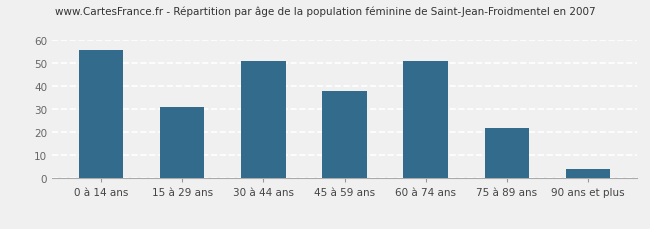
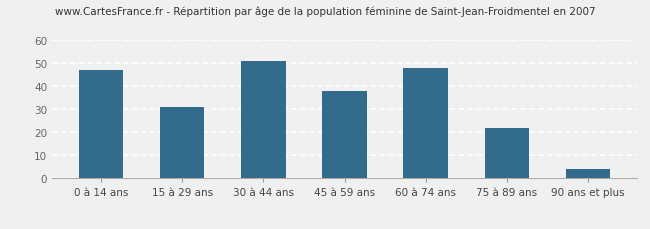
0 à 14 ans: 56 -> 47
60 à 74 ans: 51 -> 48
